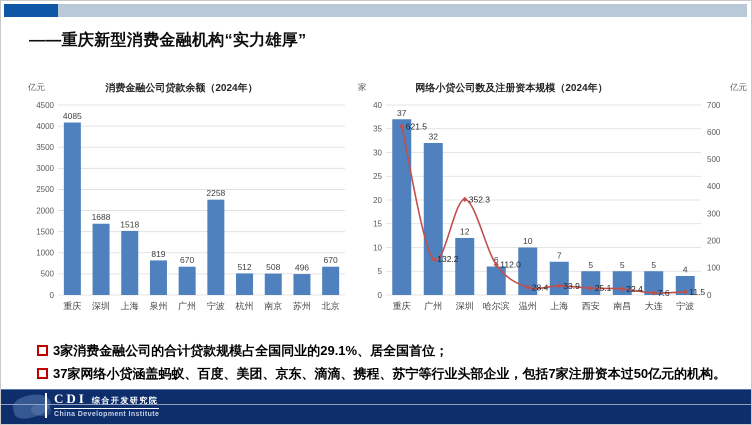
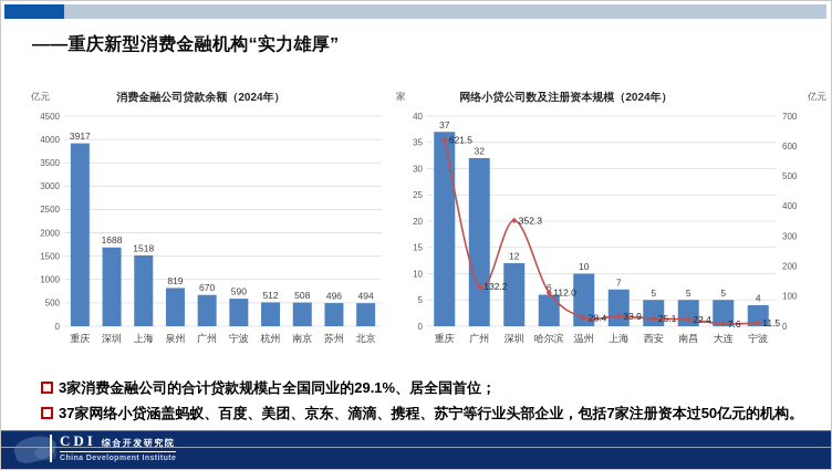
消费金融公司贷款余额（2024年）/重庆: 4085 -> 3917
消费金融公司贷款余额（2024年）/宁波: 2258 -> 590
消费金融公司贷款余额（2024年）/北京: 670 -> 494
